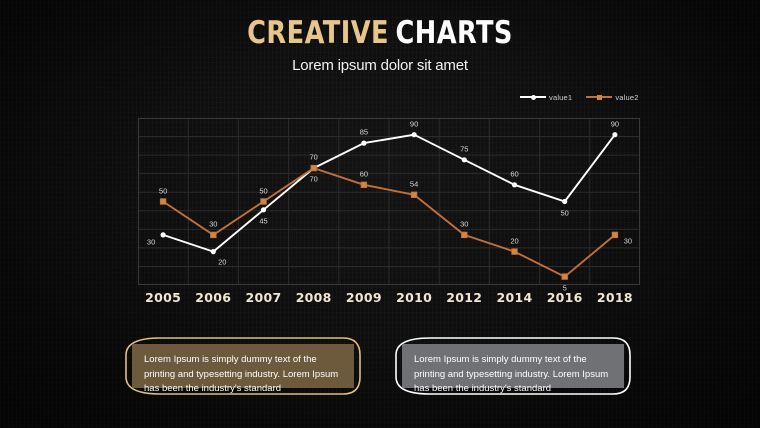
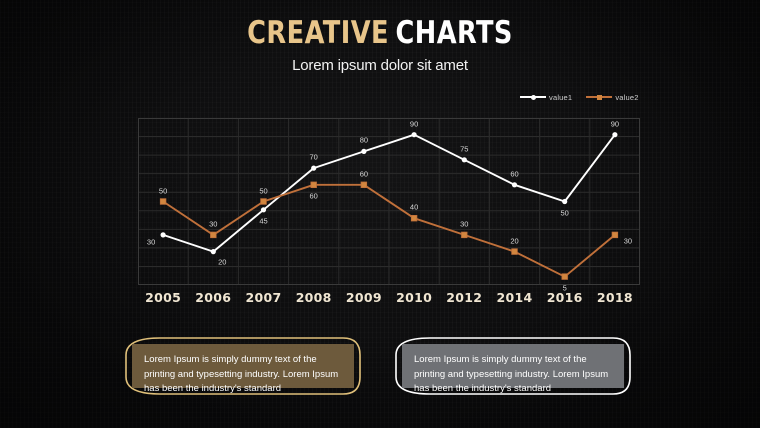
value2/2008: 70 -> 60
value1/2009: 85 -> 80
value2/2010: 54 -> 40
